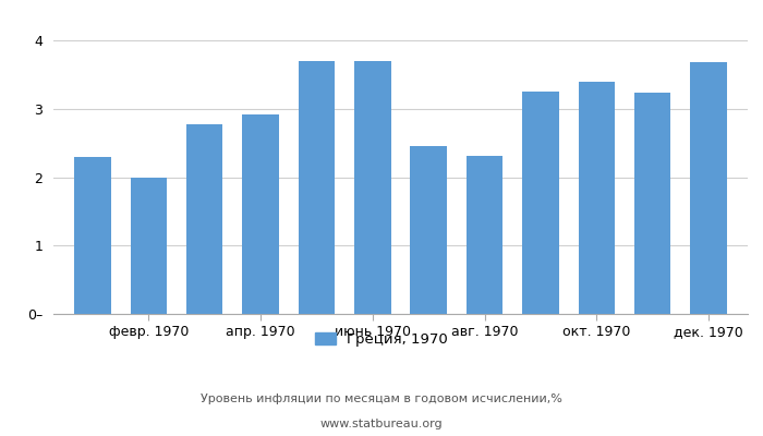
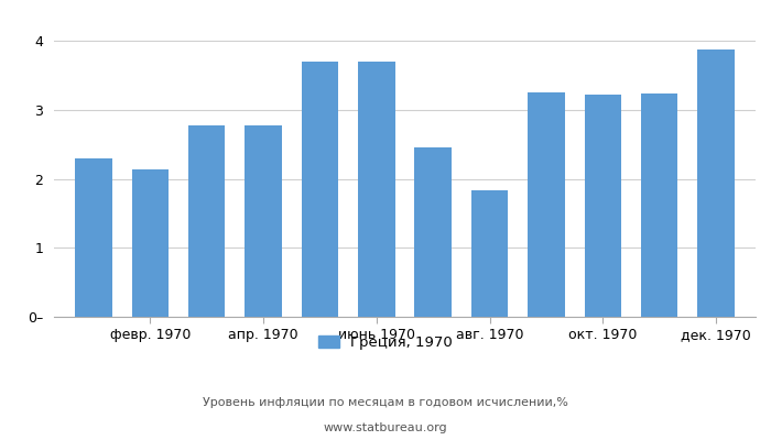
февр. 1970: 2.00 -> 2.14
апр. 1970: 2.92 -> 2.78
авг. 1970: 2.31 -> 1.84
окт. 1970: 3.40 -> 3.22
дек. 1970: 3.68 -> 3.88
